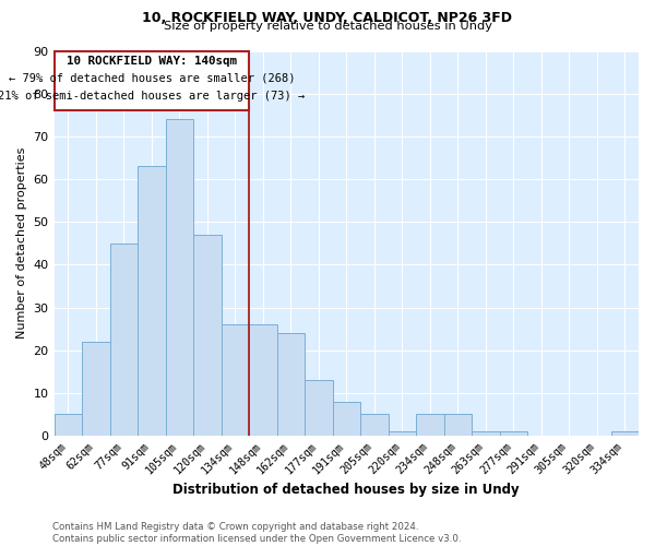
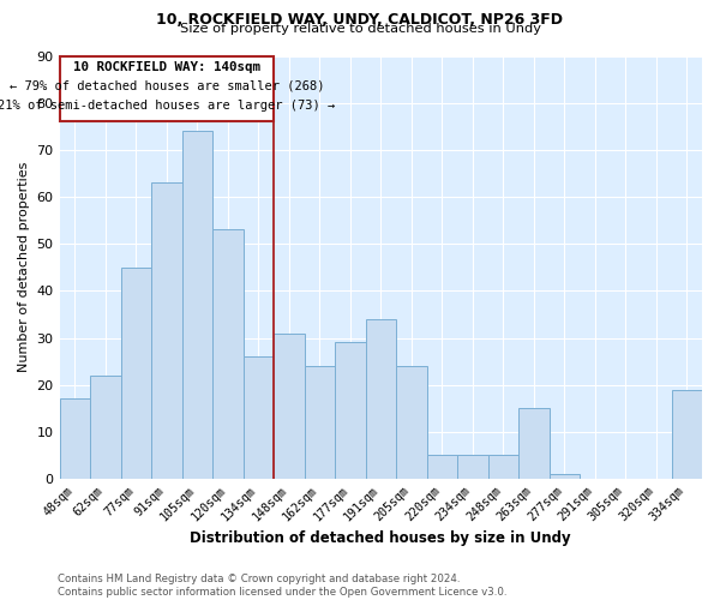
48sqm: 5 -> 17
120sqm: 47 -> 53
148sqm: 26 -> 31
177sqm: 13 -> 29
191sqm: 8 -> 34
205sqm: 5 -> 24
220sqm: 1 -> 5
263sqm: 1 -> 15
334sqm: 1 -> 19
